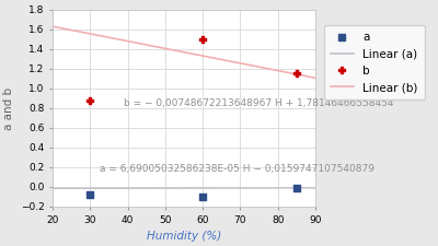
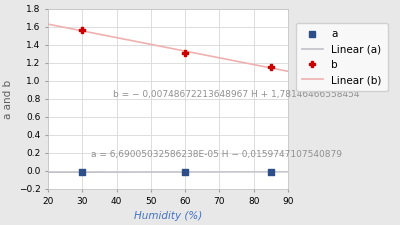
a/30: -0.08 -> -0.01
b/30: 0.88 -> 1.57
a/60: -0.10 -> -0.01
b/60: 1.50 -> 1.31
